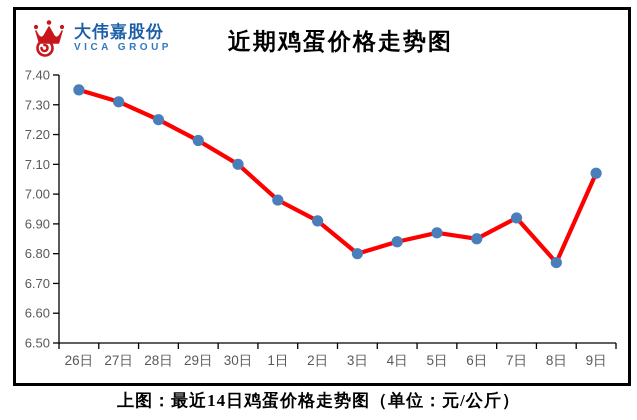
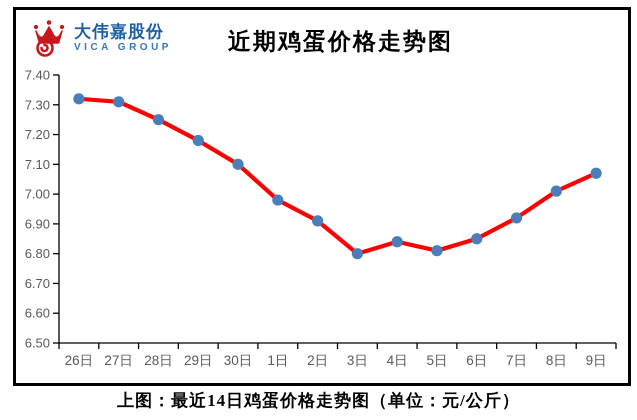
26日: 7.35 -> 7.32
5日: 6.87 -> 6.81
8日: 6.77 -> 7.01
